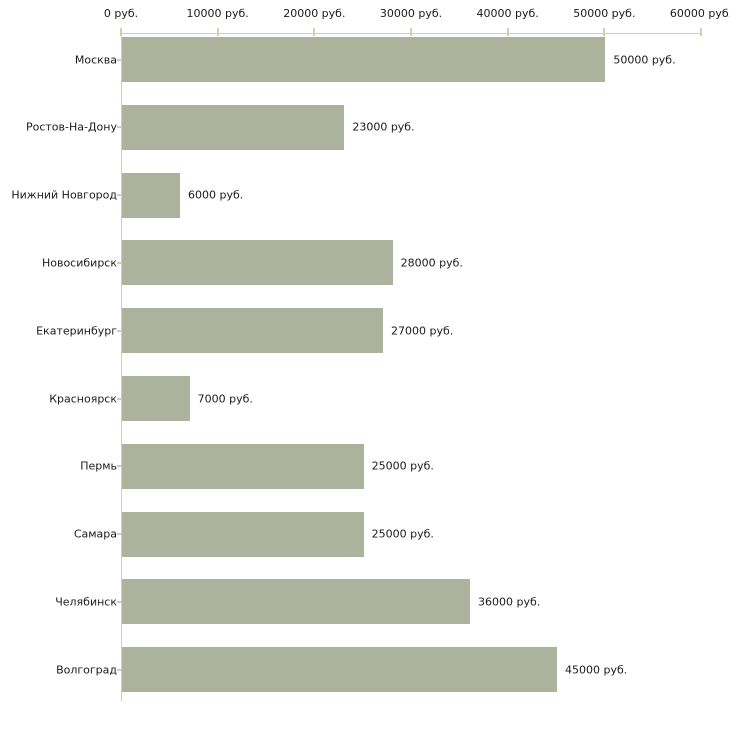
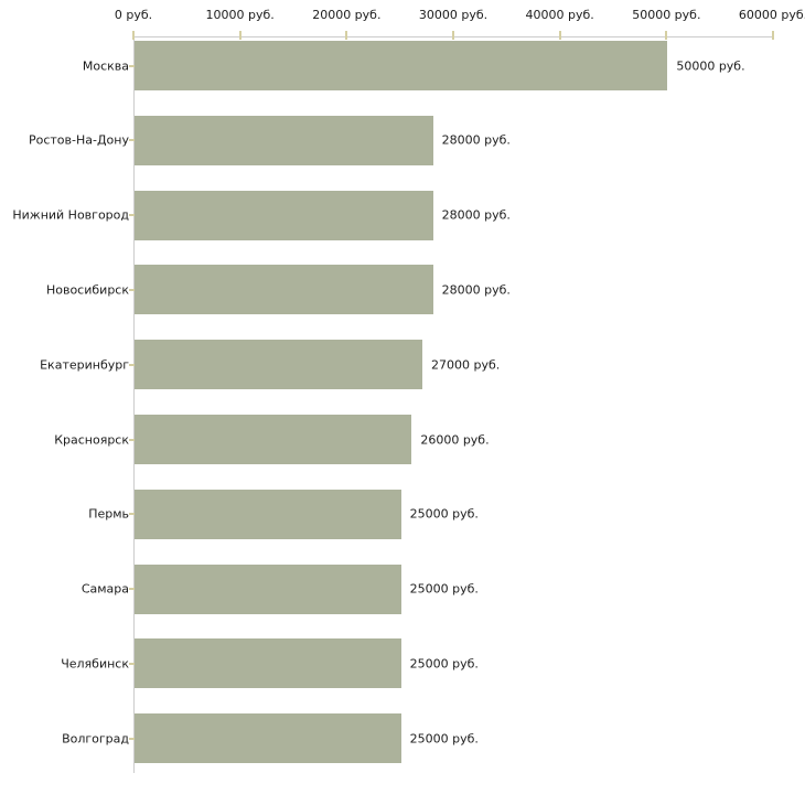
Ростов-На-Дону: 23000 -> 28000
Нижний Новгород: 6000 -> 28000
Красноярск: 7000 -> 26000
Челябинск: 36000 -> 25000
Волгоград: 45000 -> 25000
